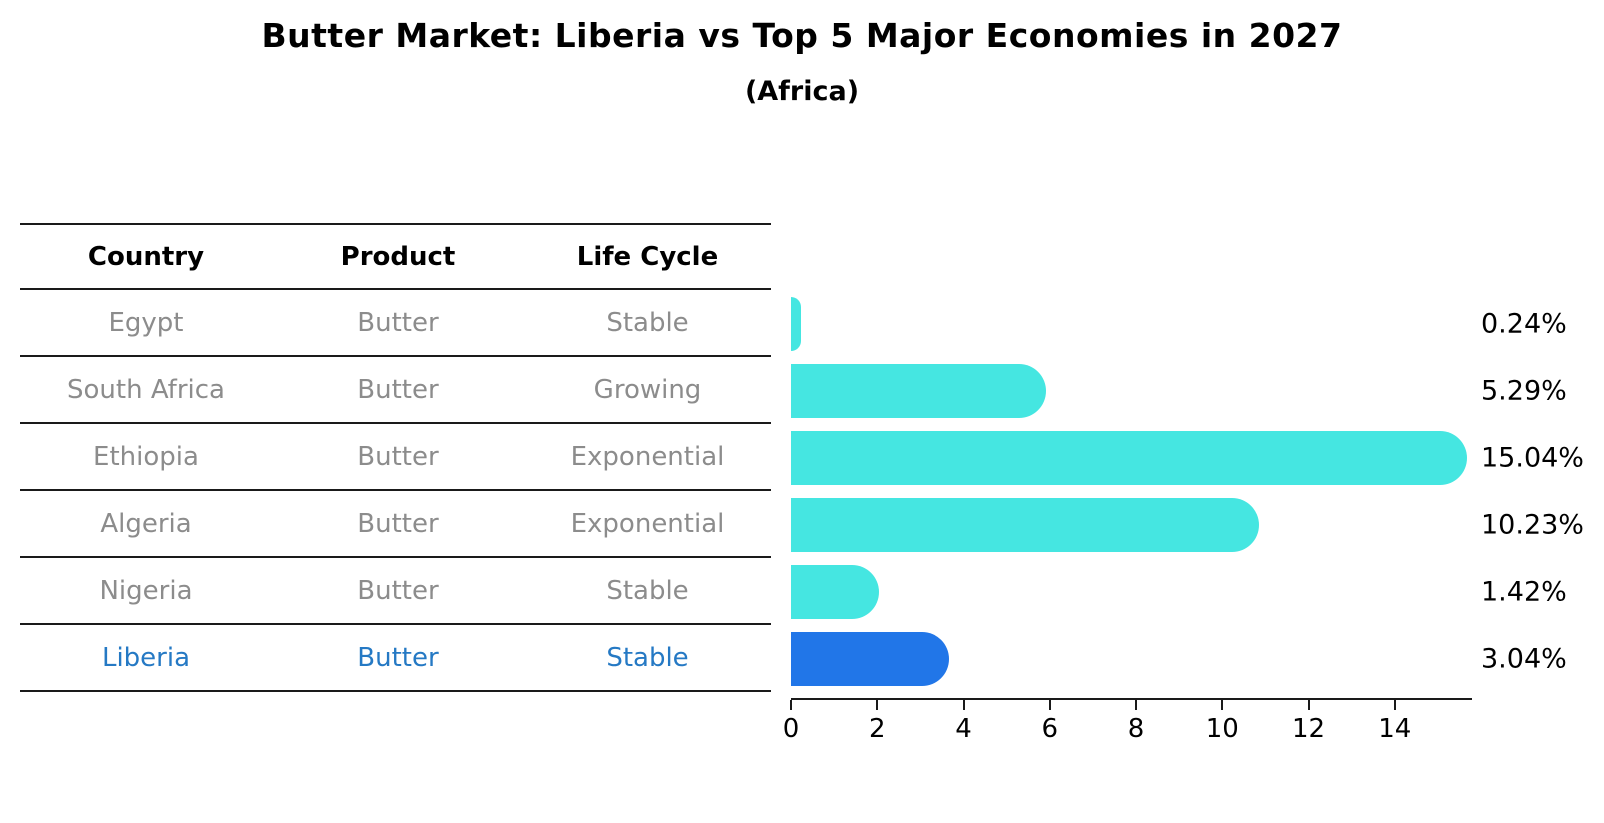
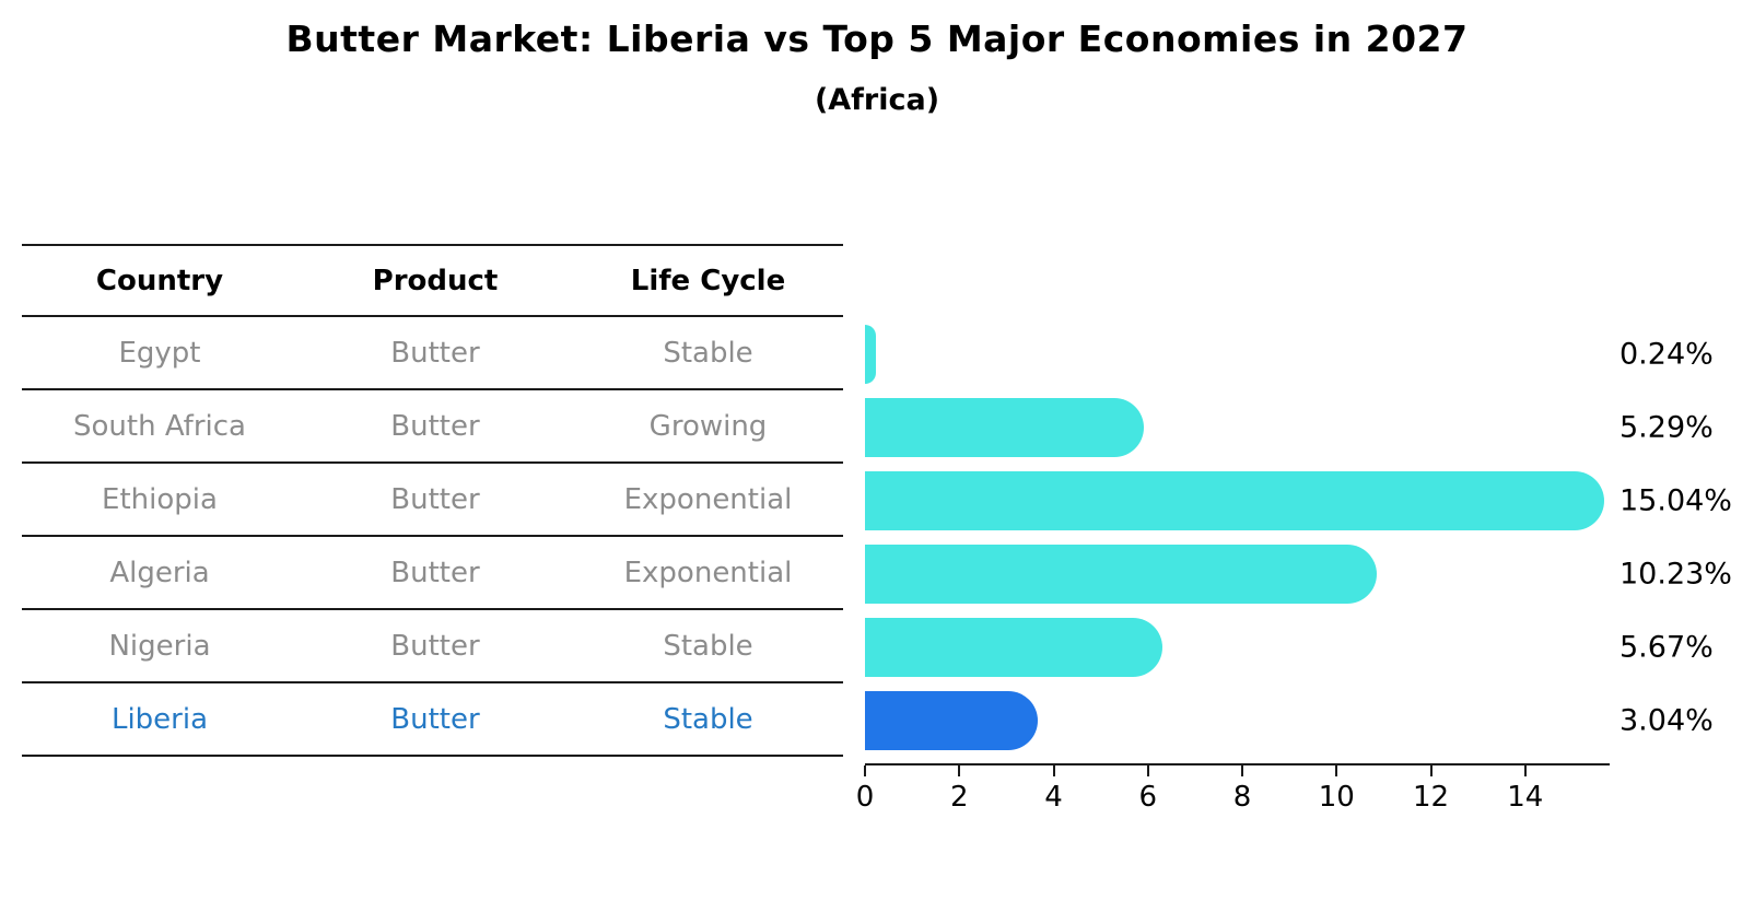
Nigeria: 1.42% -> 5.67%
